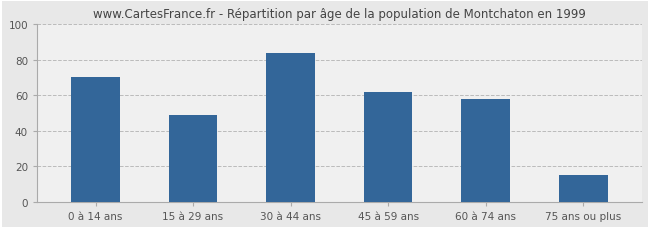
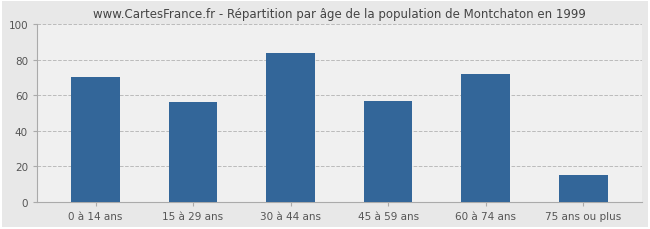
15 à 29 ans: 49 -> 56
45 à 59 ans: 62 -> 57
60 à 74 ans: 58 -> 72
